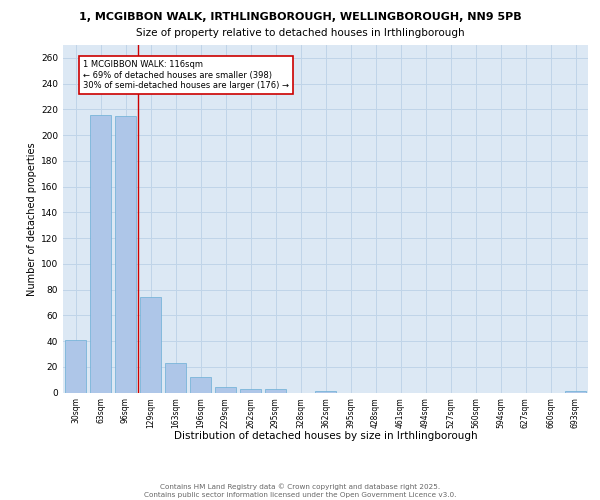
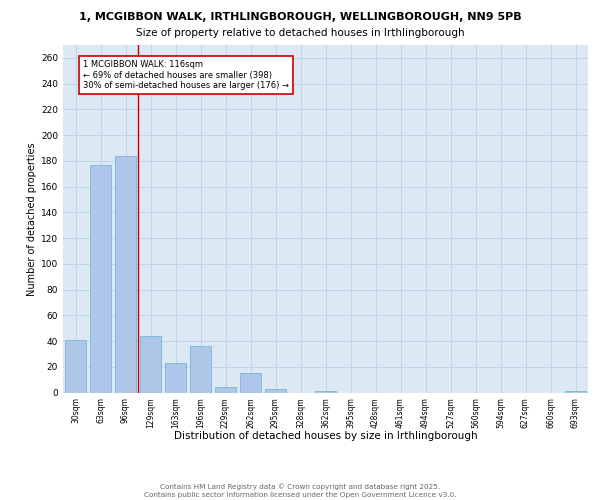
63sqm: 216 -> 177
96sqm: 215 -> 184
129sqm: 74 -> 44
196sqm: 12 -> 36
262sqm: 3 -> 15
